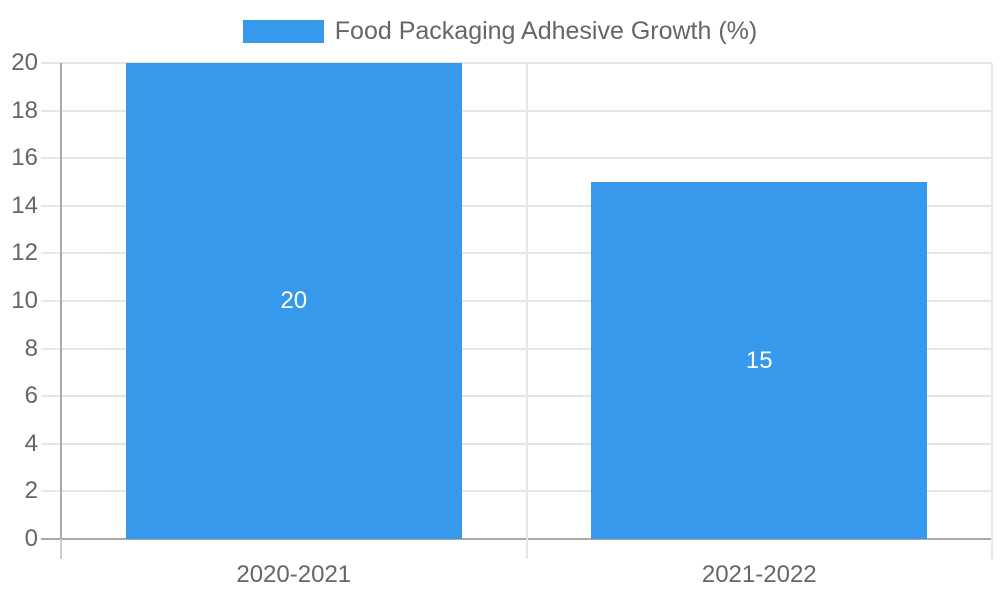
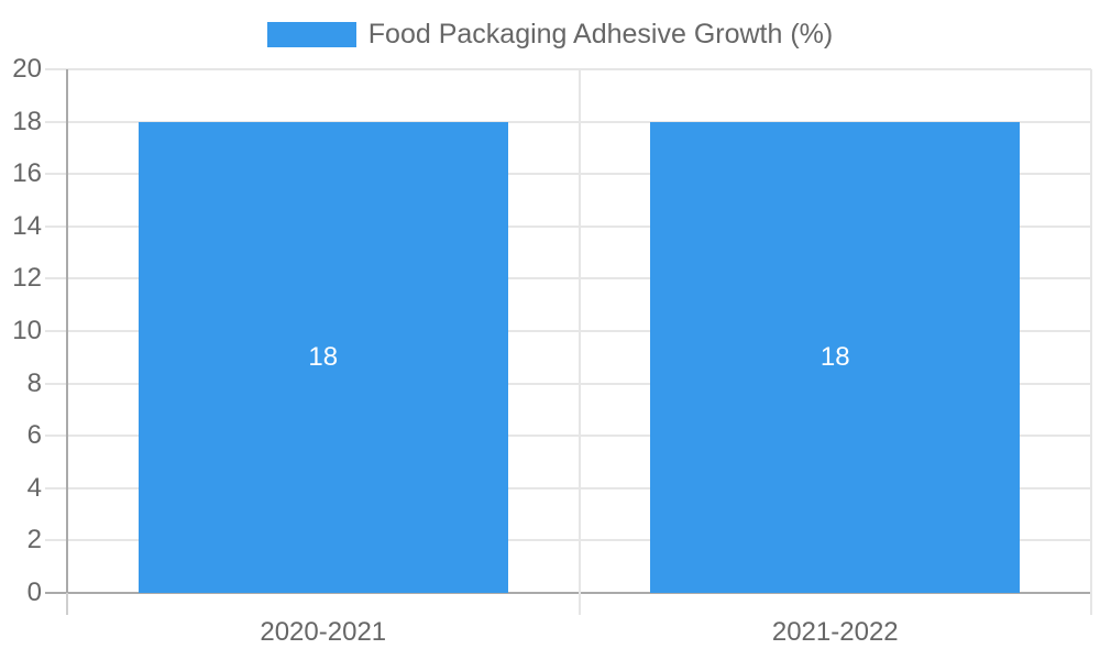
2020-2021: 20 -> 18
2021-2022: 15 -> 18
